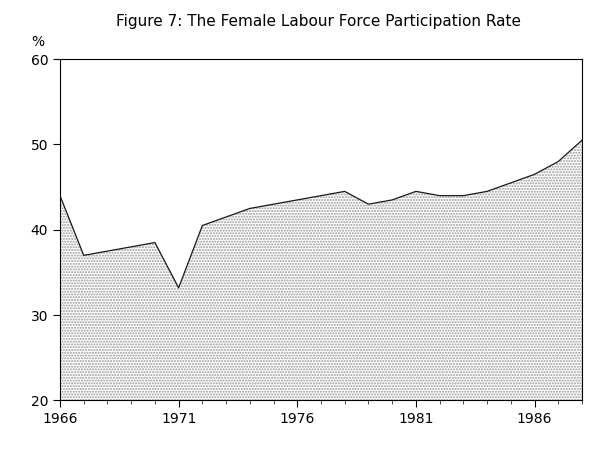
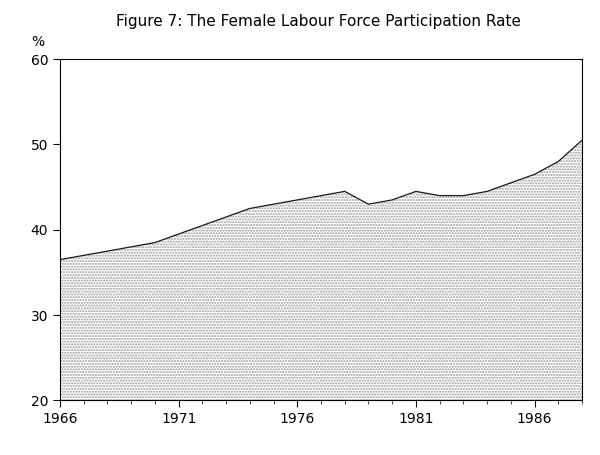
1966: 44.0 -> 36.5
1971: 33.2 -> 39.5
